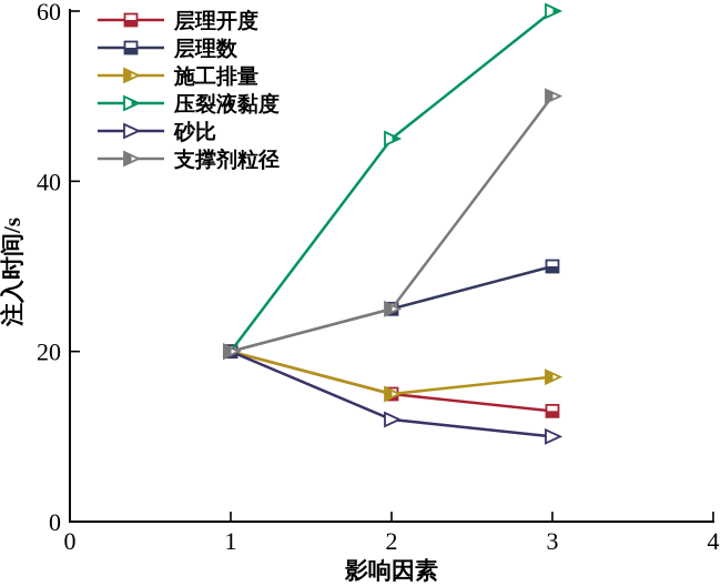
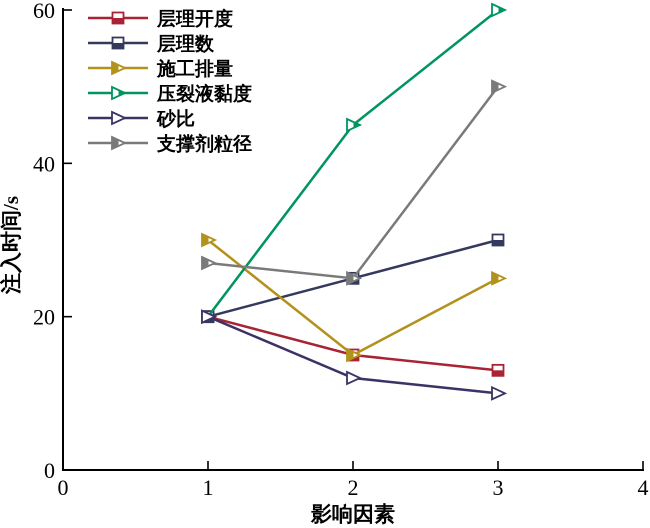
施工排量/1: 20 -> 30
支撑剂粒径/1: 20 -> 27
施工排量/3: 17 -> 25
